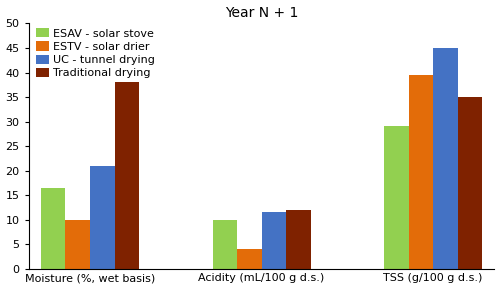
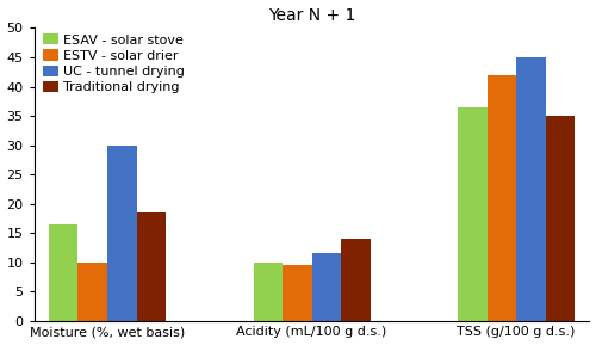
UC - tunnel drying/Moisture (%, wet basis): 21.0 -> 30.0
Traditional drying/Moisture (%, wet basis): 38.0 -> 18.5
ESTV - solar drier/Acidity (mL/100 g d.s.): 4.0 -> 9.5
Traditional drying/Acidity (mL/100 g d.s.): 12.0 -> 14.0
ESAV - solar stove/TSS (g/100 g d.s.): 29.0 -> 36.5
ESTV - solar drier/TSS (g/100 g d.s.): 39.5 -> 42.0
